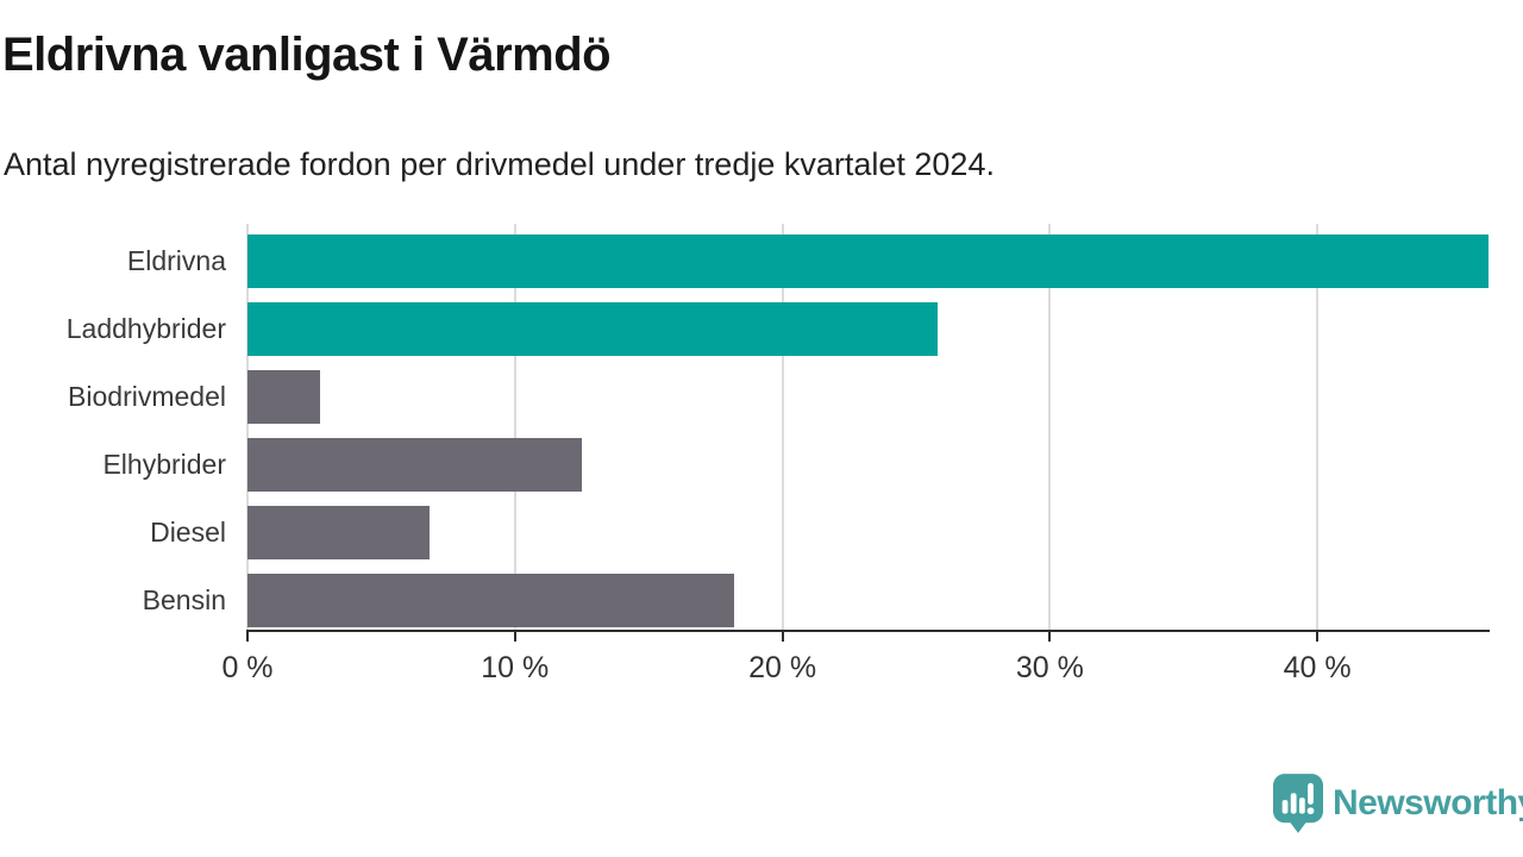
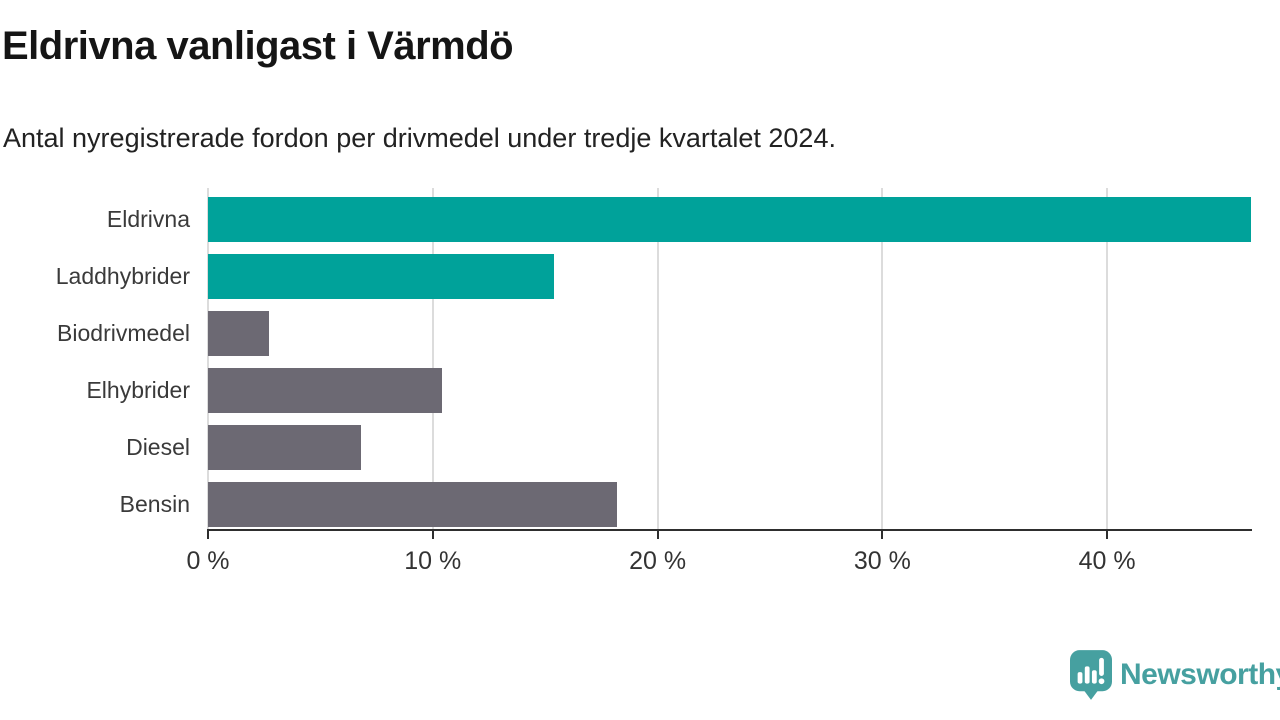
Laddhybrider: 25.8% -> 15.4%
Elhybrider: 12.5% -> 10.4%
